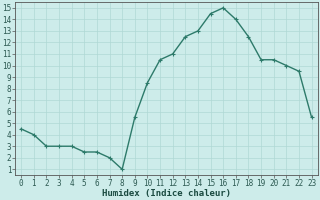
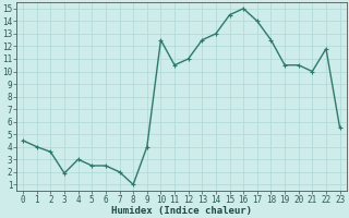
2: 3.0 -> 3.6
3: 3.0 -> 1.9
9: 5.5 -> 4.0
10: 8.5 -> 12.5
22: 9.5 -> 11.8
